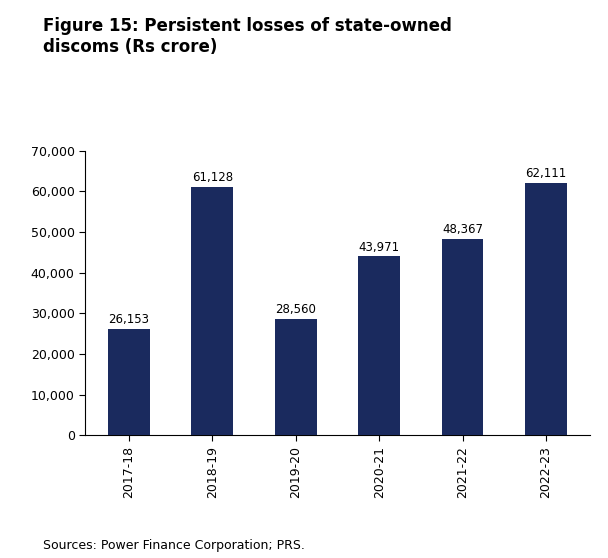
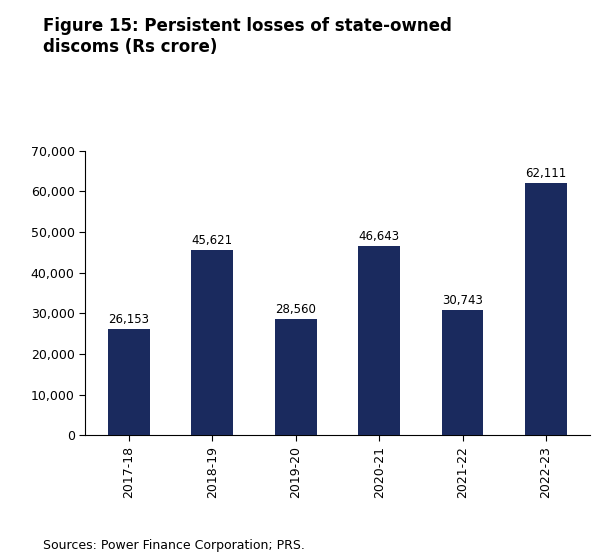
2018-19: 61,128 -> 45,621
2020-21: 43,971 -> 46,643
2021-22: 48,367 -> 30,743
